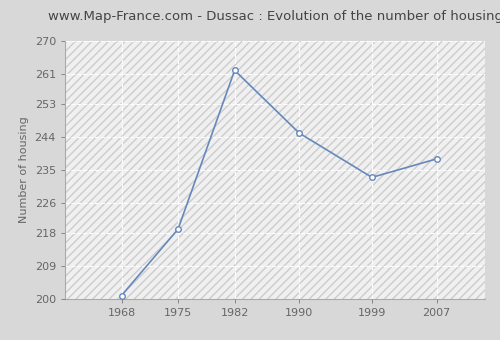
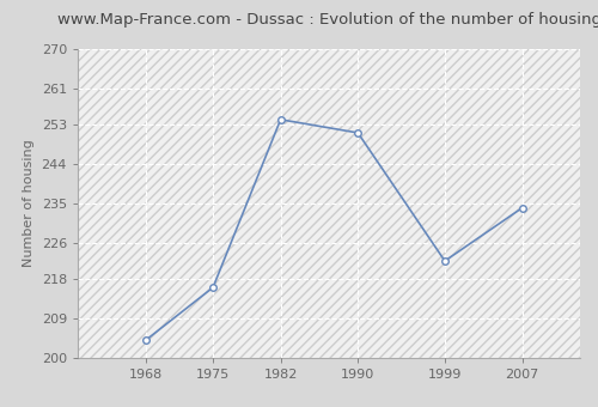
1968: 201 -> 204
1975: 219 -> 216
1982: 262 -> 254
1990: 245 -> 251
1999: 233 -> 222
2007: 238 -> 234
